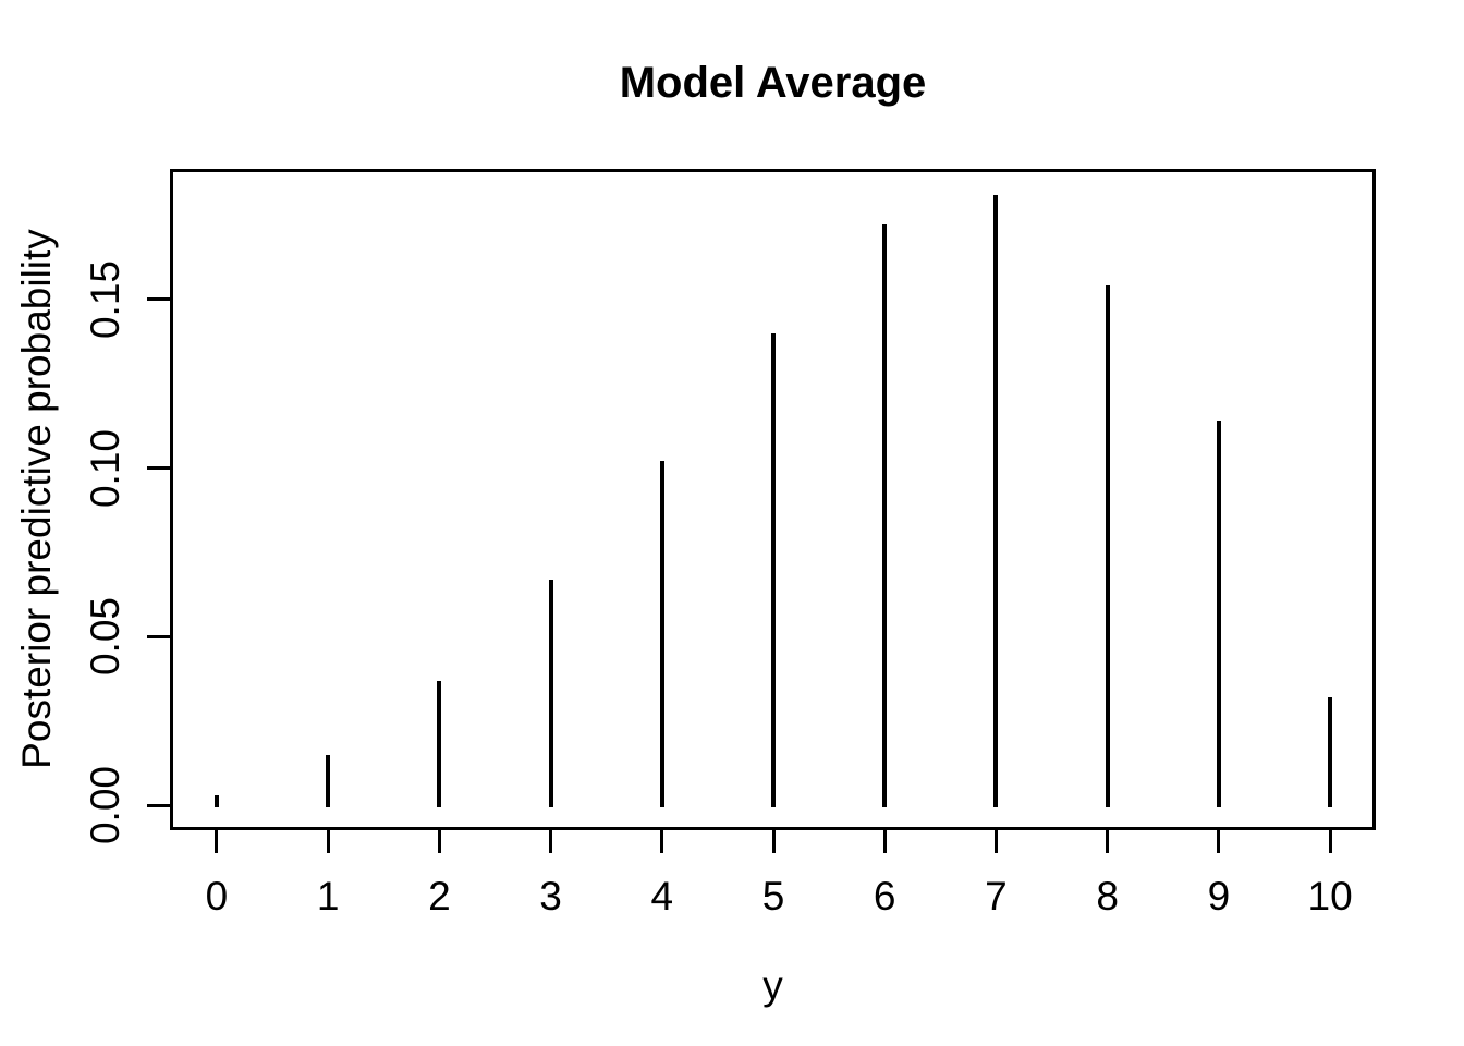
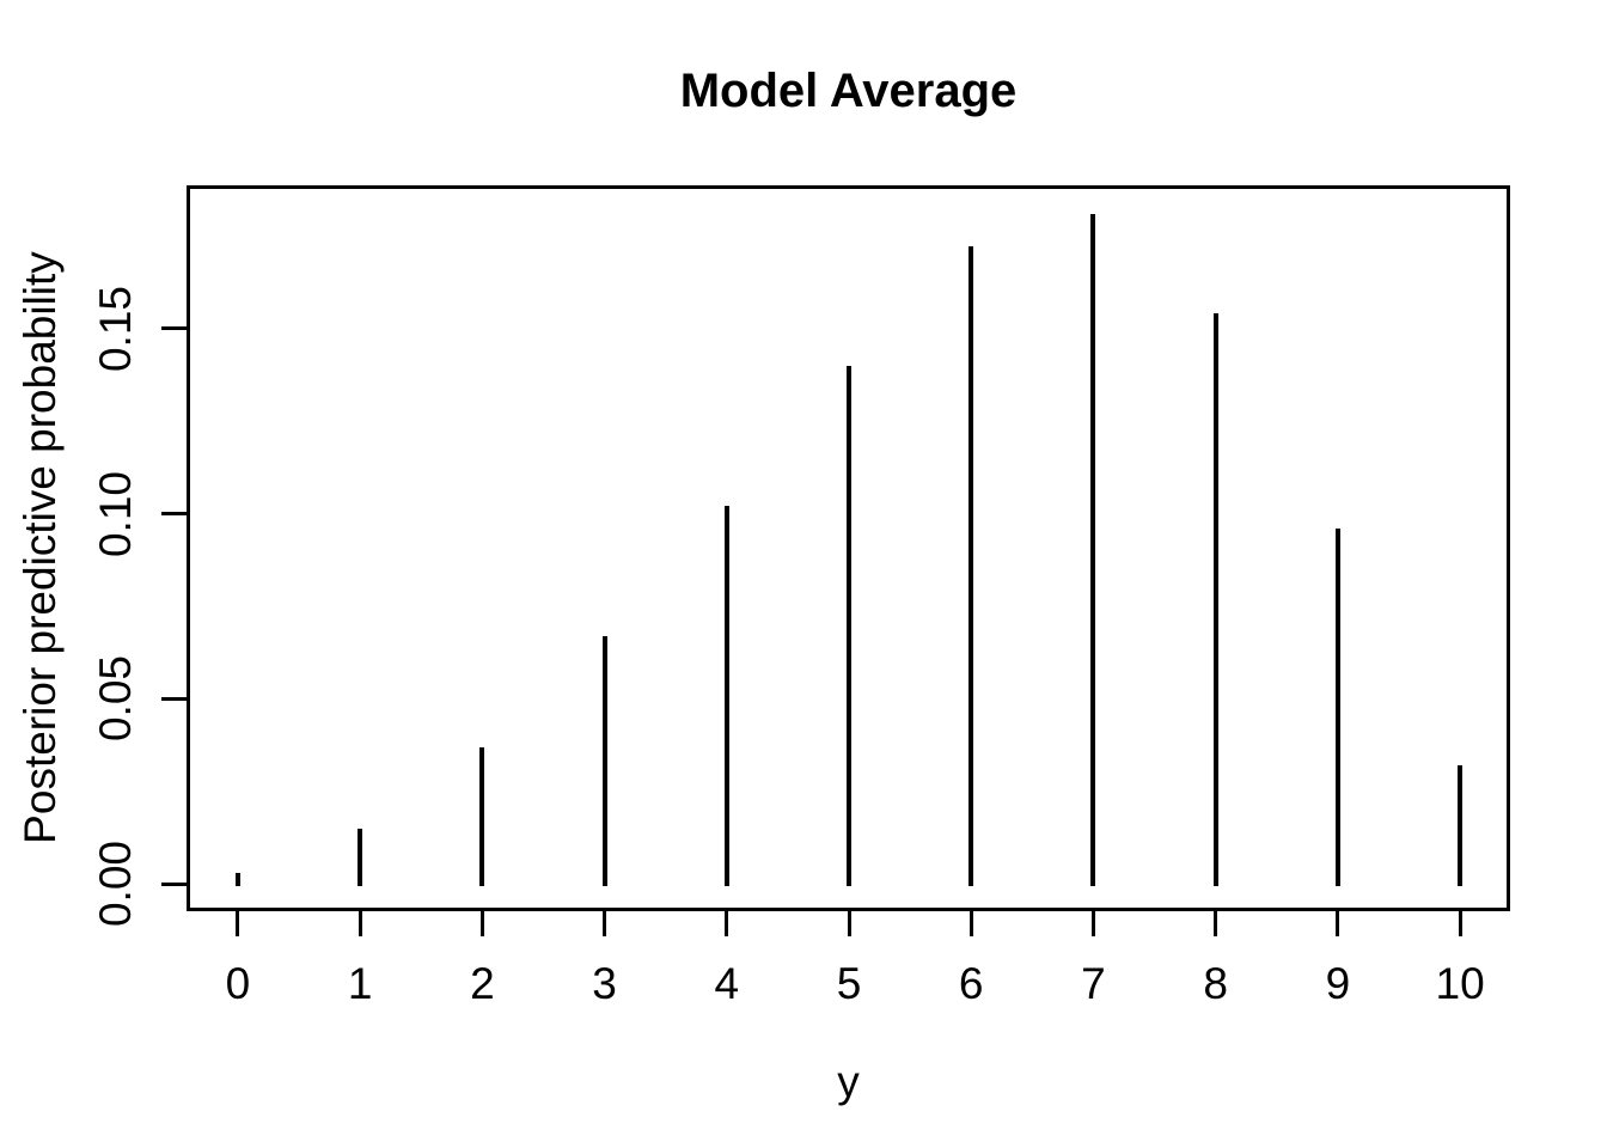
9: 0.114 -> 0.096
